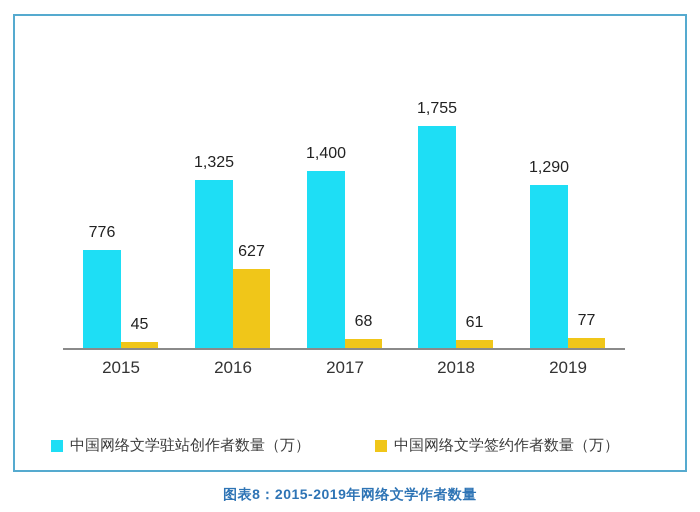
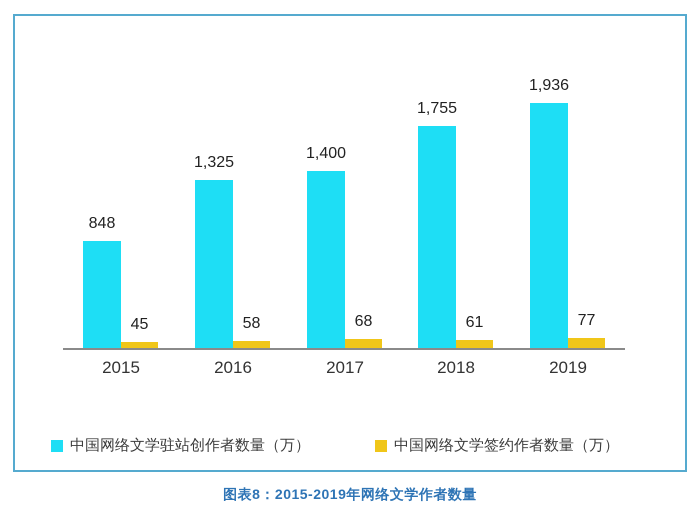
中国网络文学驻站创作者数量（万）/2015: 776 -> 848
中国网络文学签约作者数量（万）/2016: 627 -> 58
中国网络文学驻站创作者数量（万）/2019: 1,290 -> 1,936
